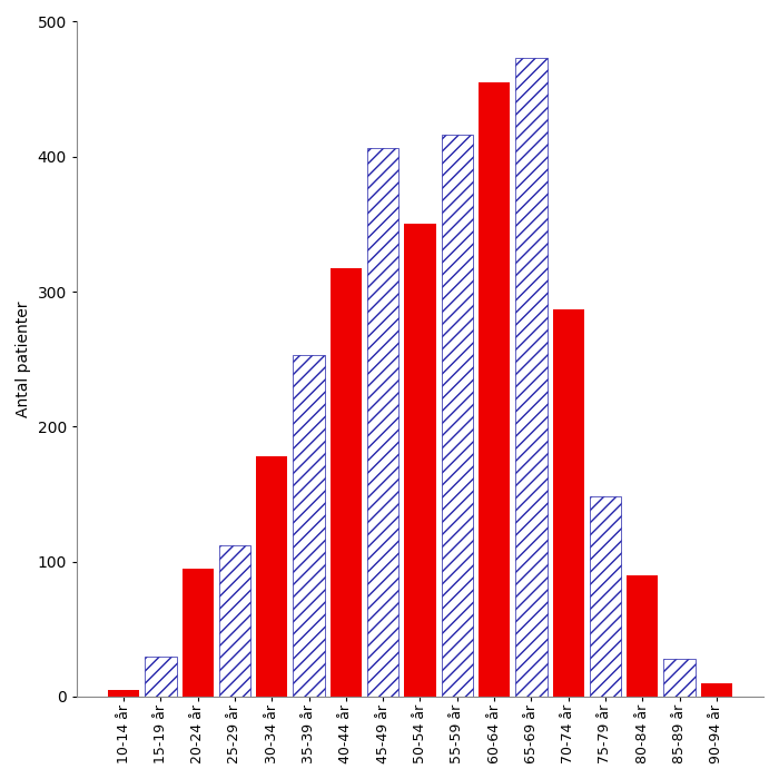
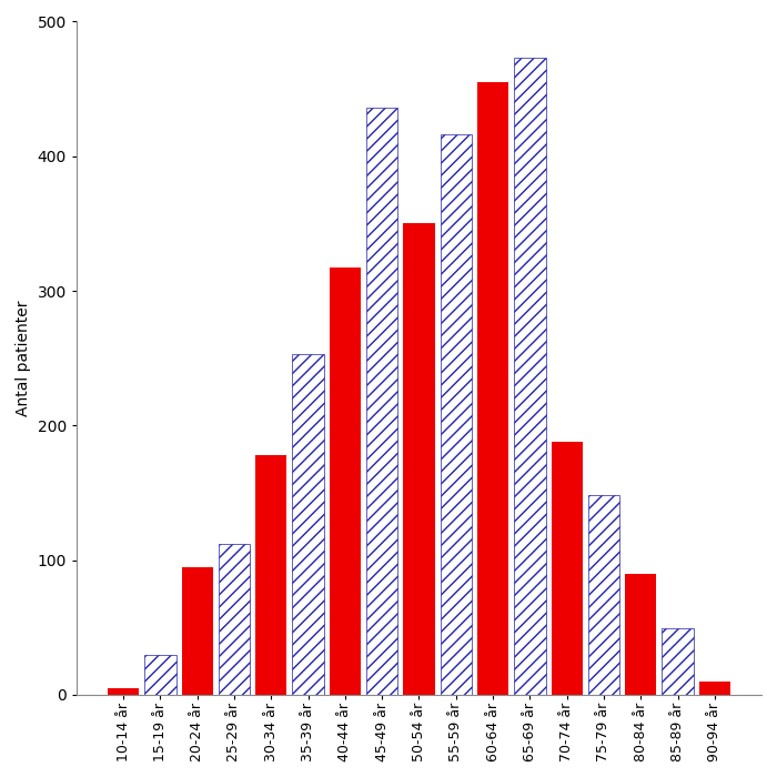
45-49 år: 406 -> 436
70-74 år: 287 -> 188
85-89 år: 28 -> 49
